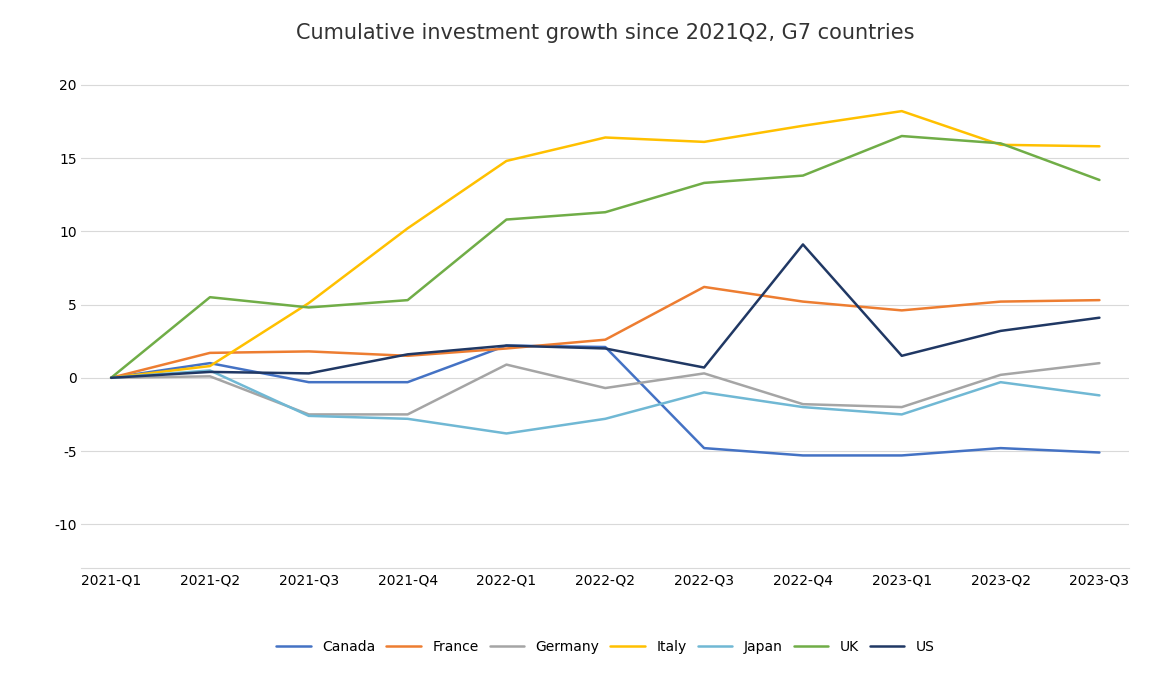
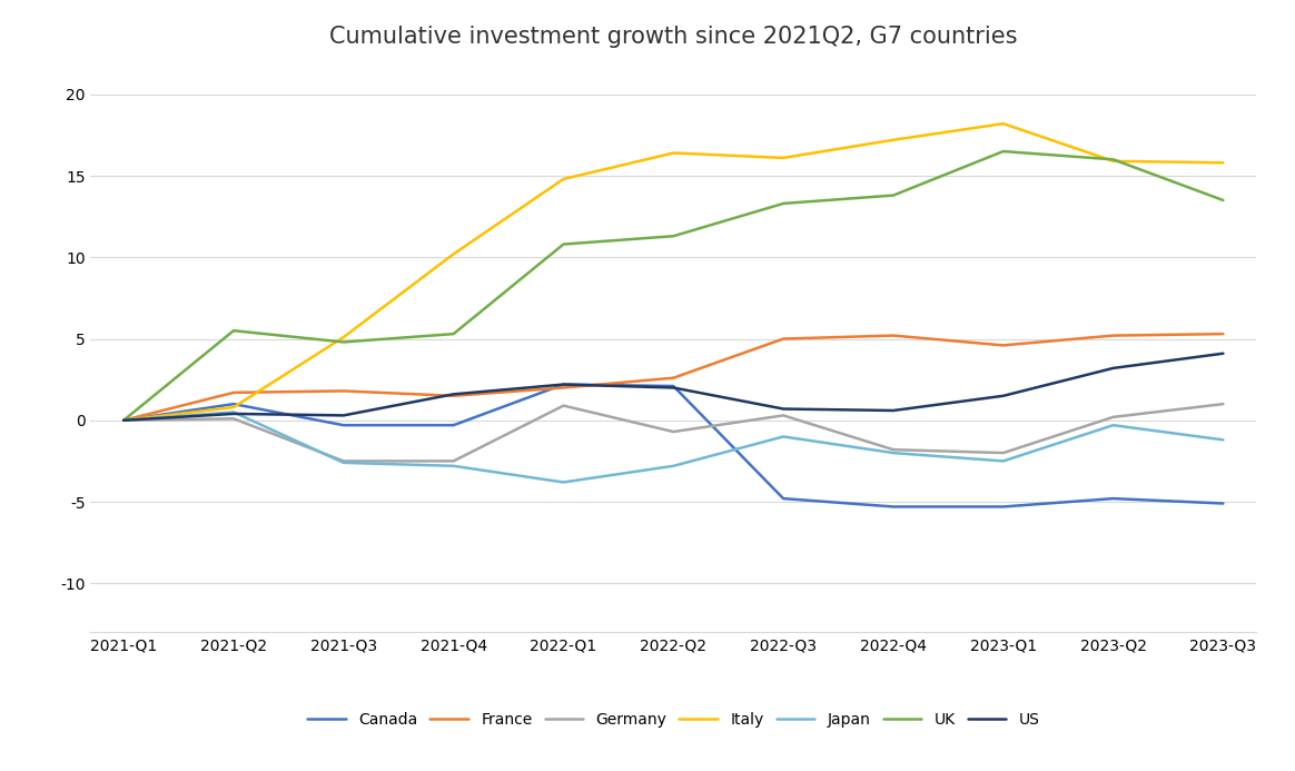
France/2022-Q3: 6.2 -> 5.0
US/2022-Q4: 9.1 -> 0.6
